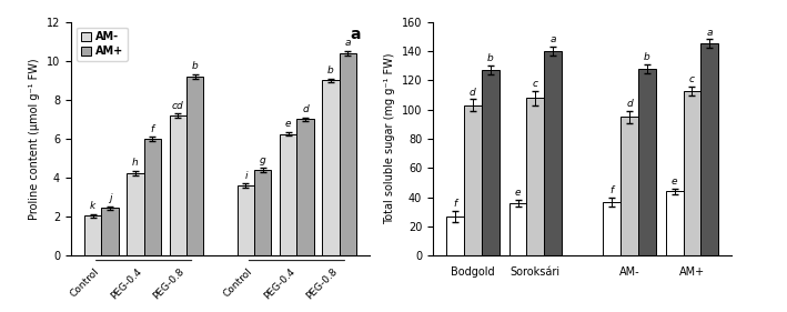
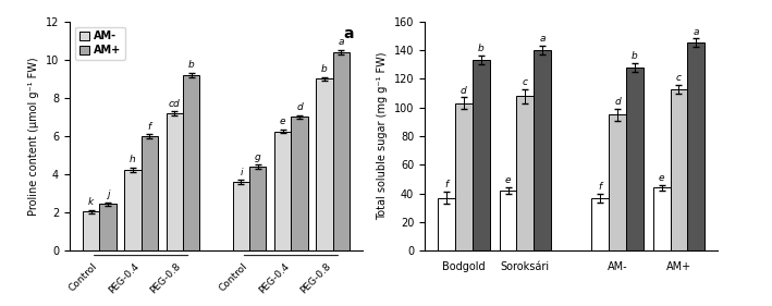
Control/Bodgold: 27 -> 37
PEG-0.8/Bodgold: 127 -> 133
Control/Soroksári: 36 -> 42
